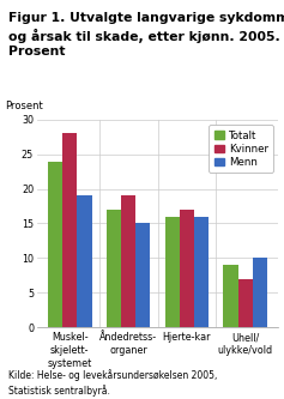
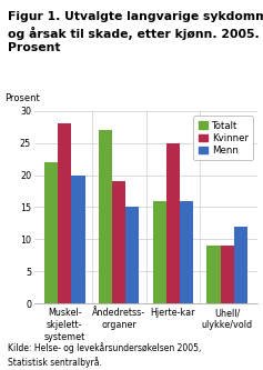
Totalt/Muskel- skjelett- systemet: 24 -> 22
Menn/Muskel- skjelett- systemet: 19 -> 20
Totalt/Åndedretss- organer: 17 -> 27
Kvinner/Hjerte-kar: 17 -> 25
Kvinner/Uhell/ ulykke/vold: 7 -> 9
Menn/Uhell/ ulykke/vold: 10 -> 12
